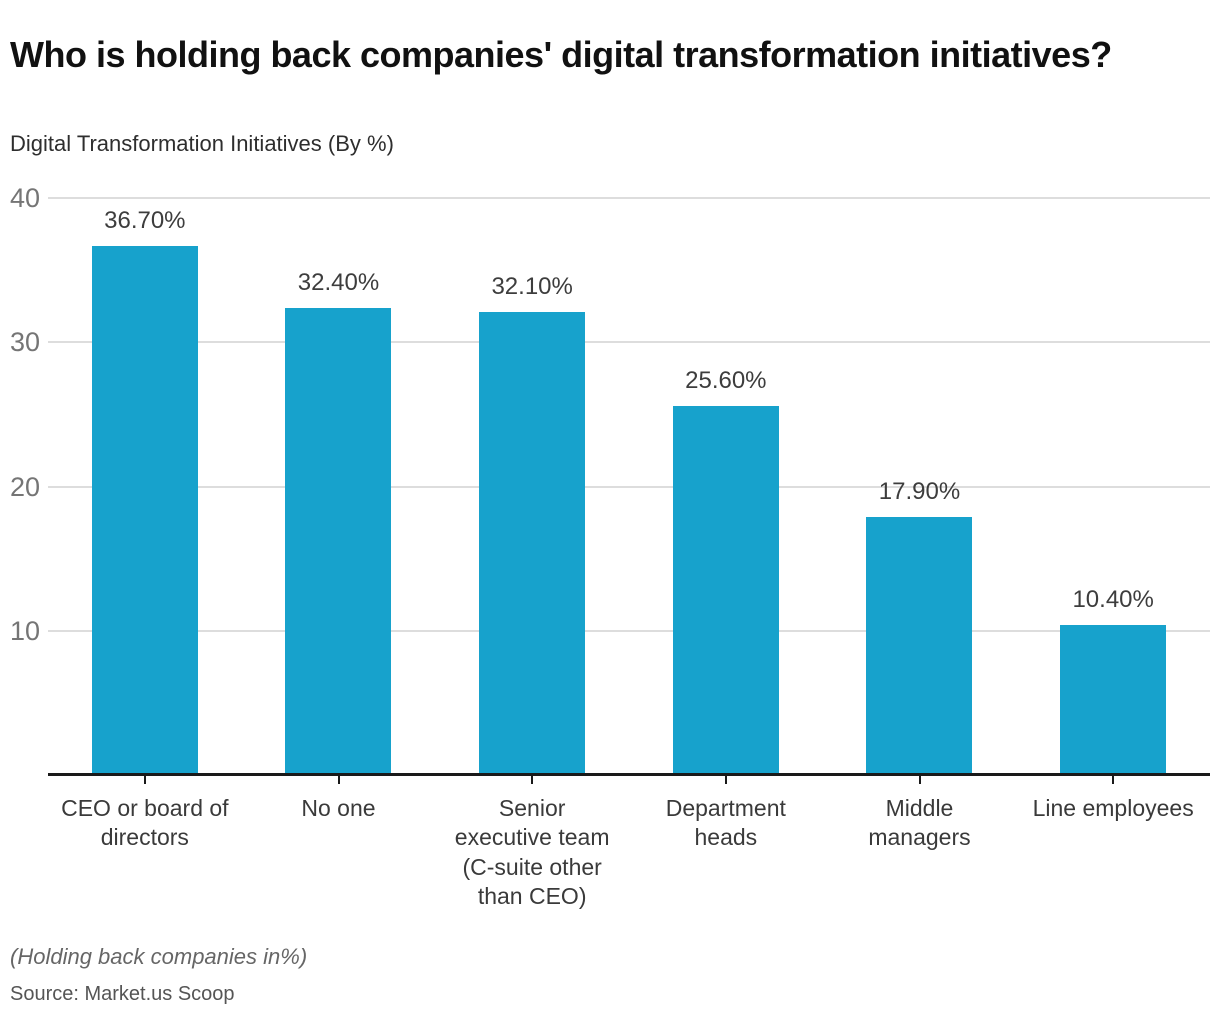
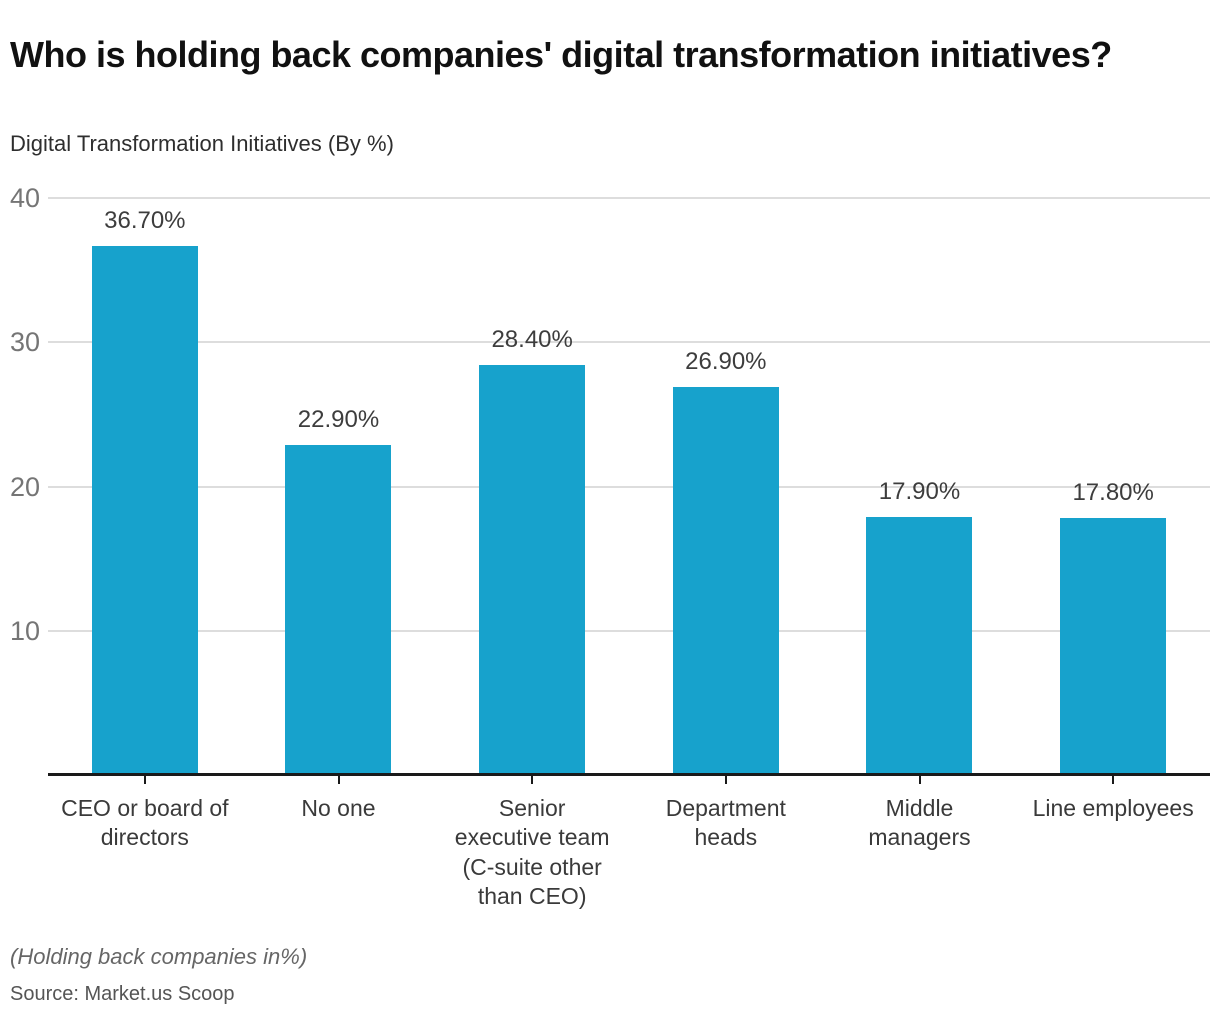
No one: 32.40% -> 22.90%
Senior executive team (C-suite other than CEO): 32.10% -> 28.40%
Department heads: 25.60% -> 26.90%
Line employees: 10.40% -> 17.80%
